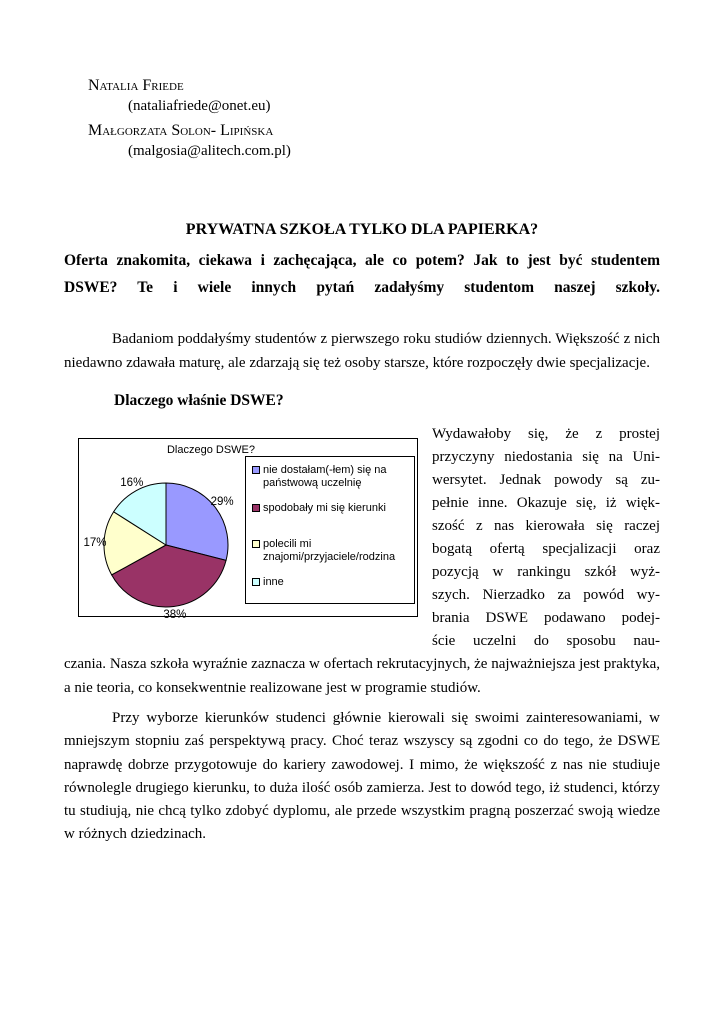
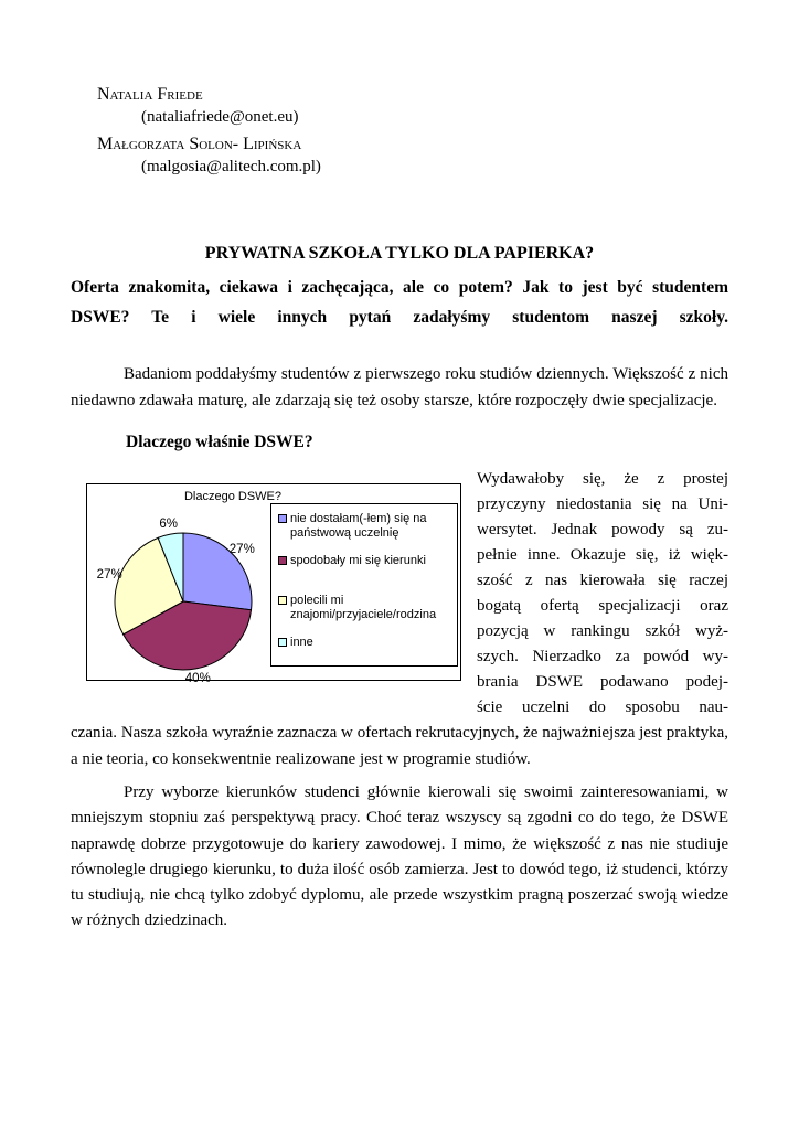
nie dostałam(-łem) się na państwową uczelnię: 29% -> 27%
spodobały mi się kierunki: 38% -> 40%
polecili mi znajomi/przyjaciele/rodzina: 17% -> 27%
inne: 16% -> 6%
